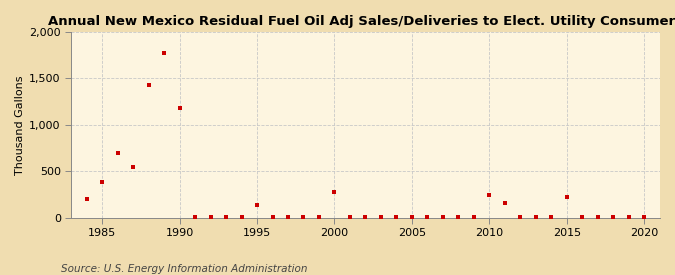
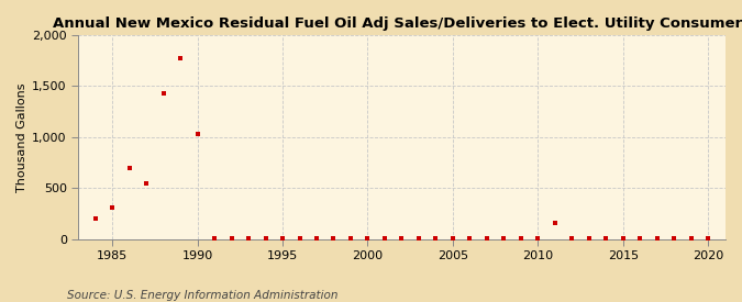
1985: 380 -> 310
1990: 1,180 -> 1,030
1995: 140 -> 0
2000: 280 -> 0
2010: 240 -> 0
2015: 220 -> 0
